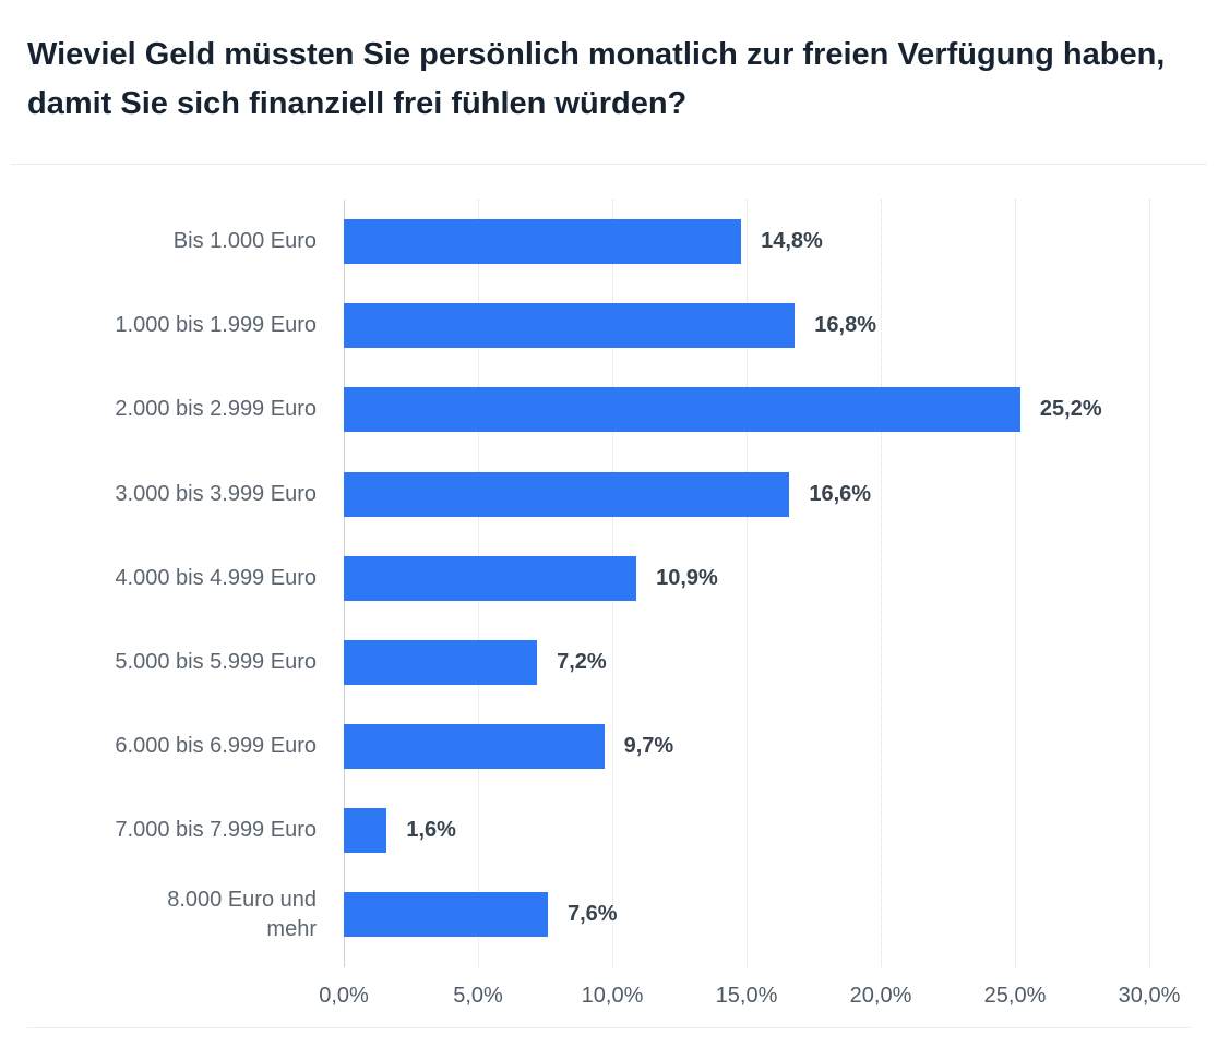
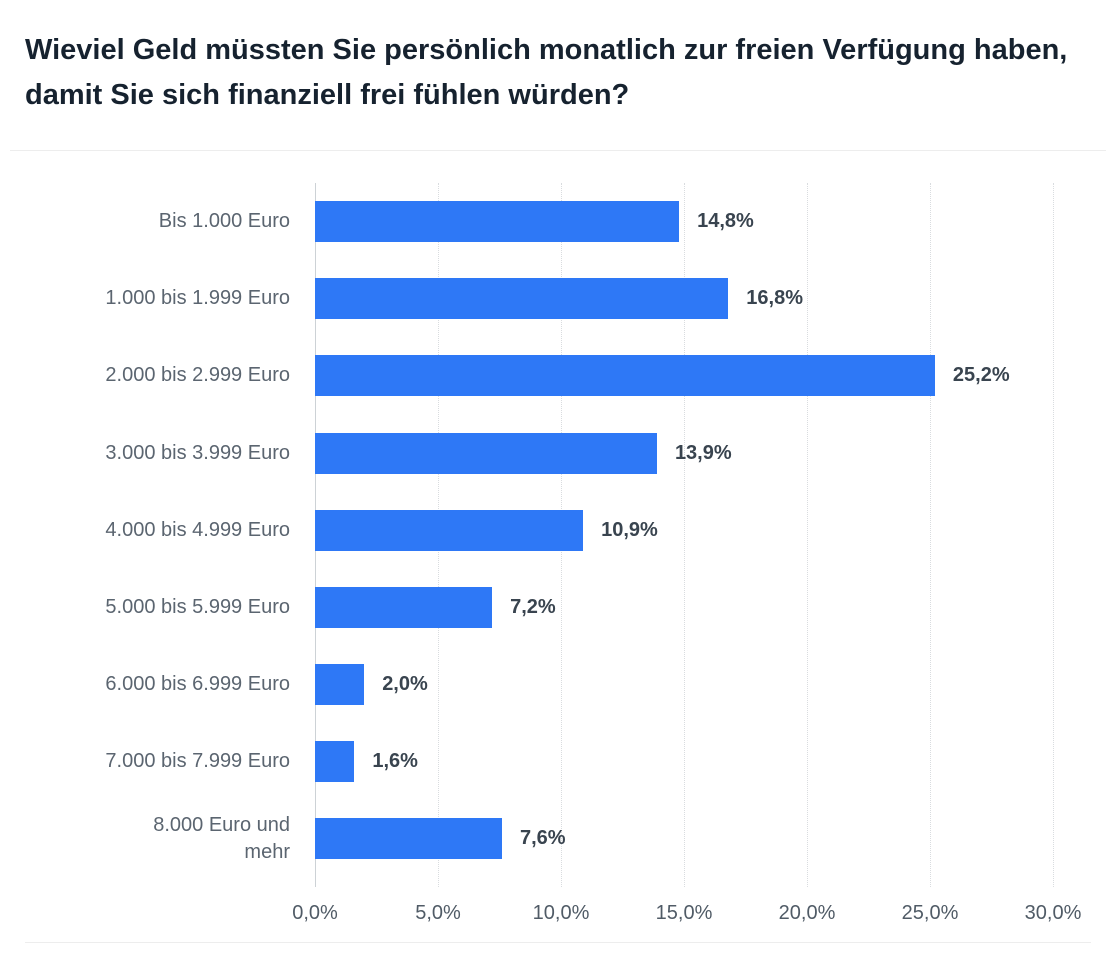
3.000 bis 3.999 Euro: 16,6% -> 13,9%
6.000 bis 6.999 Euro: 9,7% -> 2,0%
